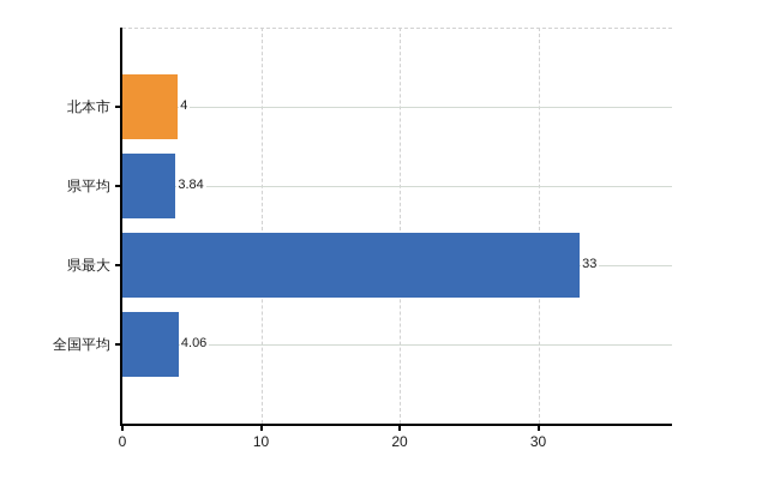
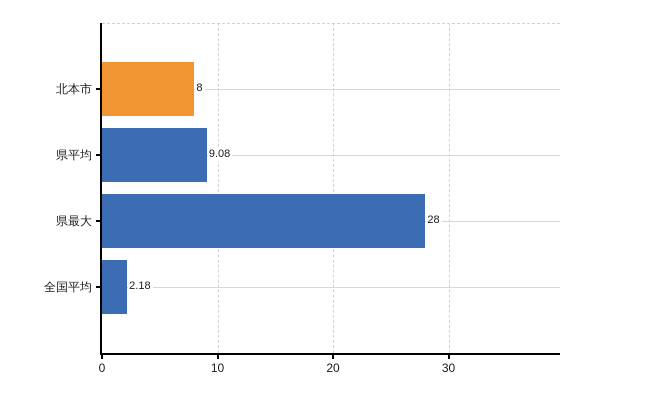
北本市: 4 -> 8
県平均: 3.84 -> 9.08
県最大: 33 -> 28
全国平均: 4.06 -> 2.18
